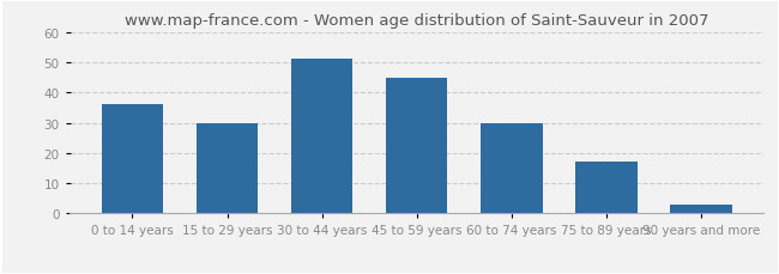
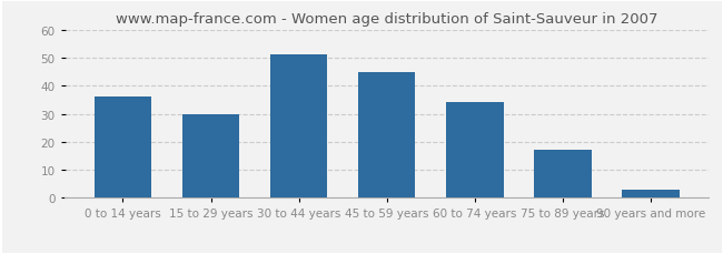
60 to 74 years: 30 -> 34
